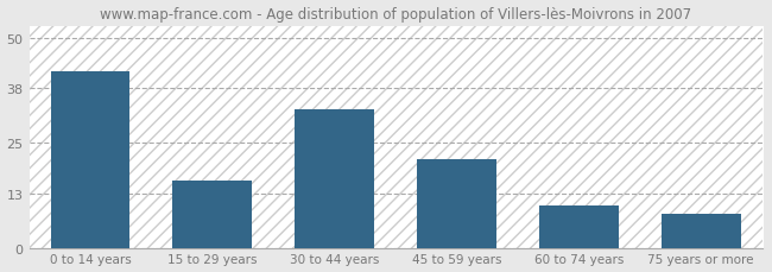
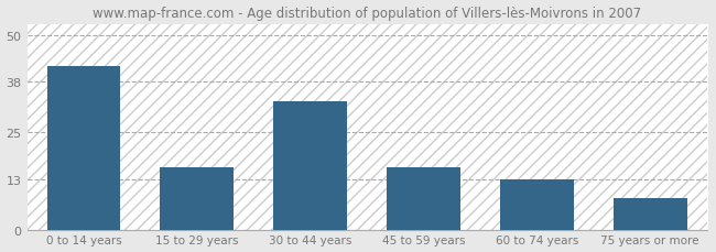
45 to 59 years: 21 -> 16
60 to 74 years: 10 -> 13
